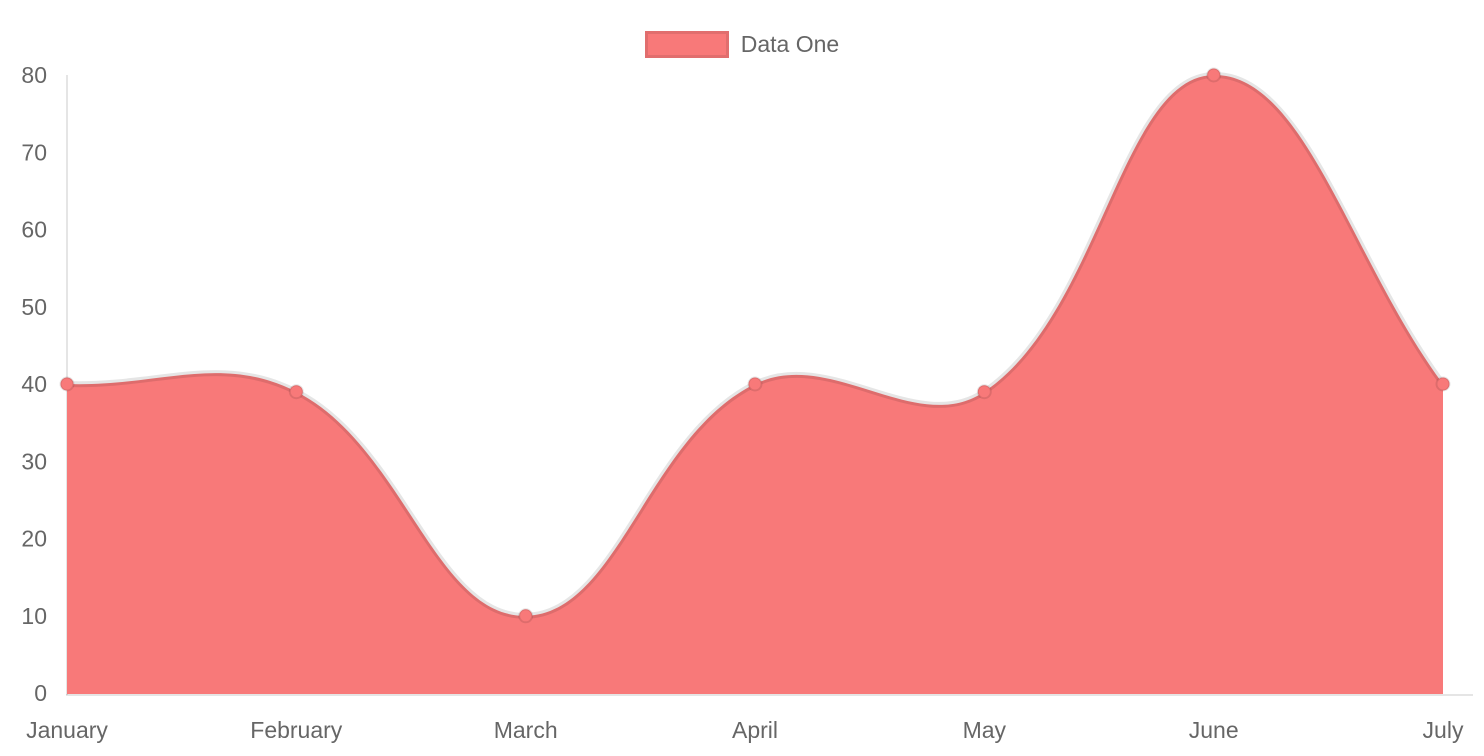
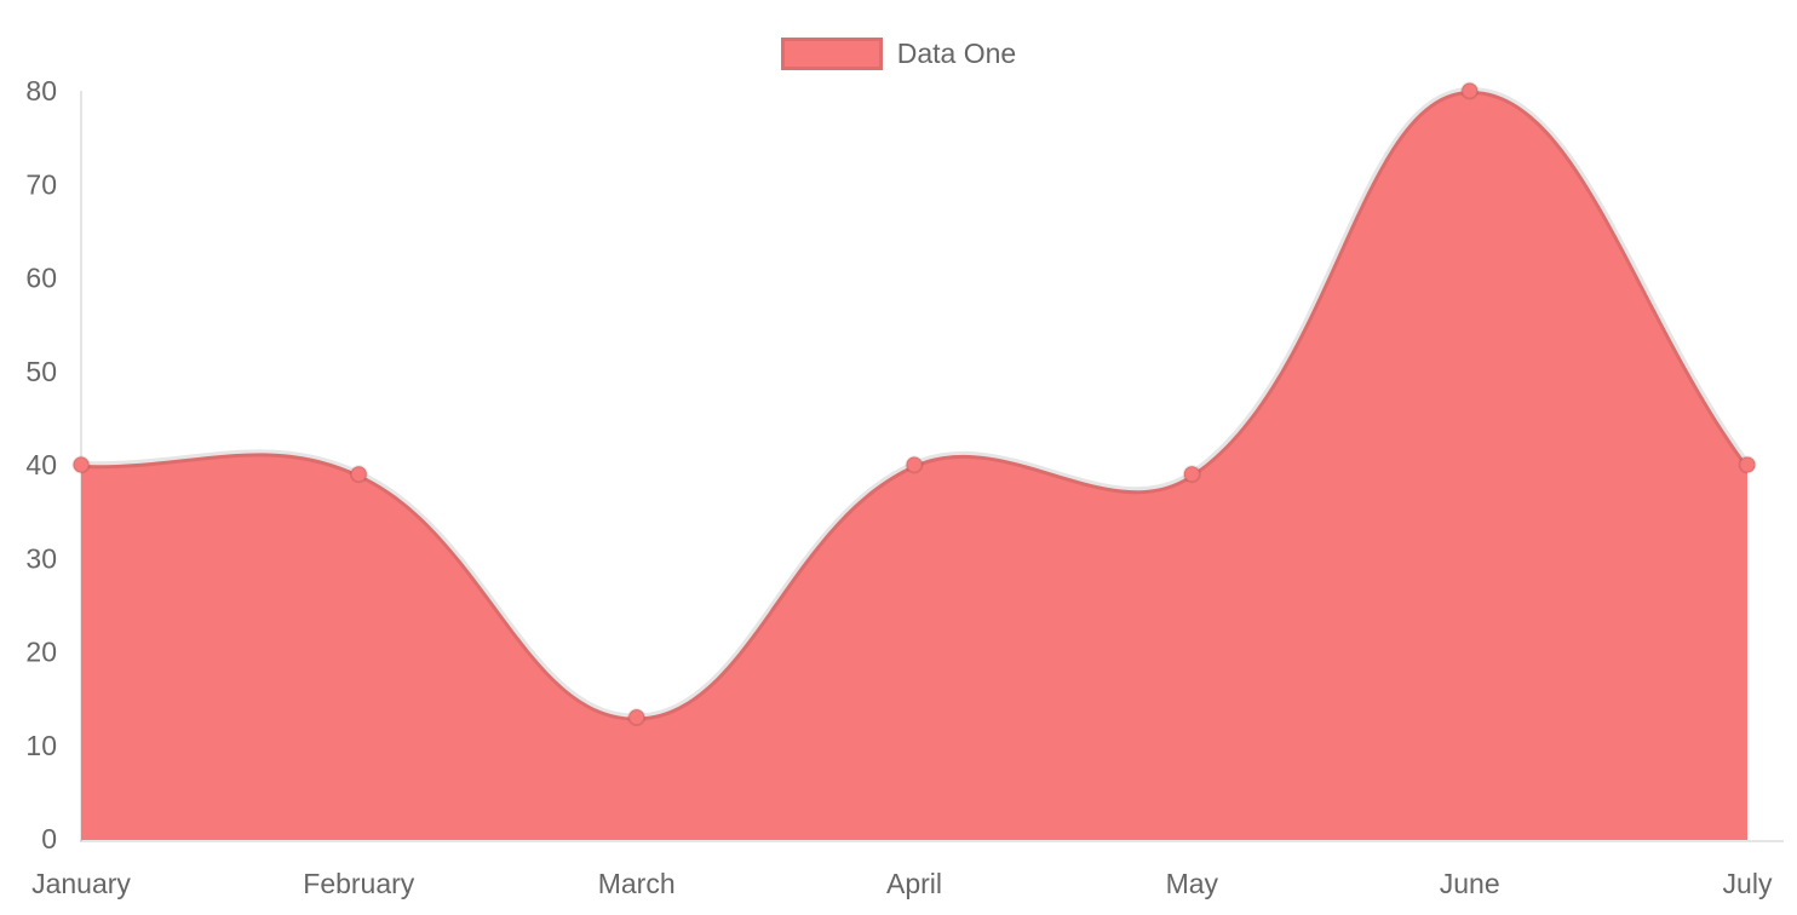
March: 10 -> 13
